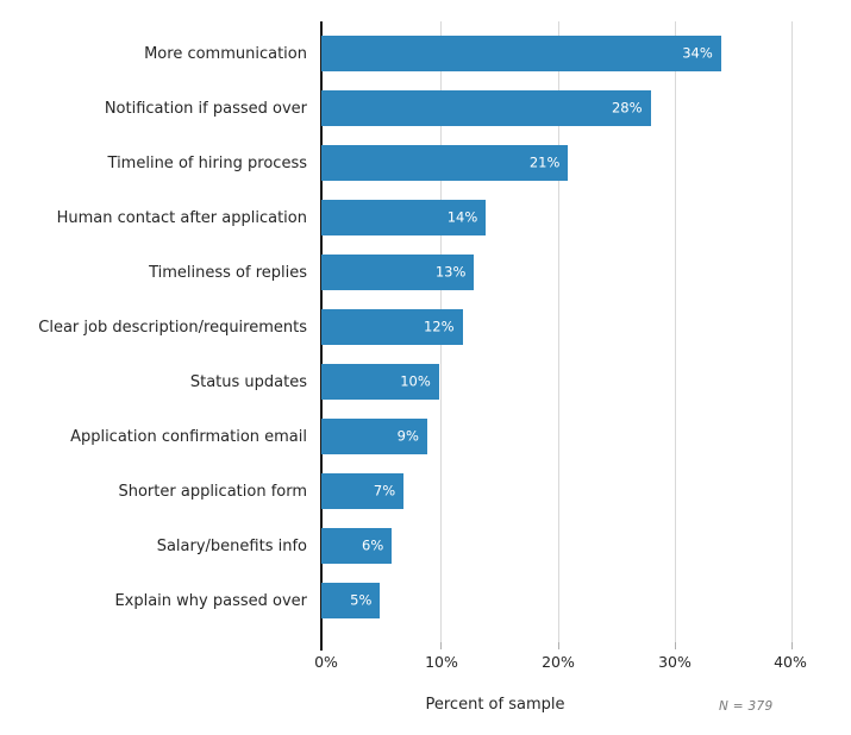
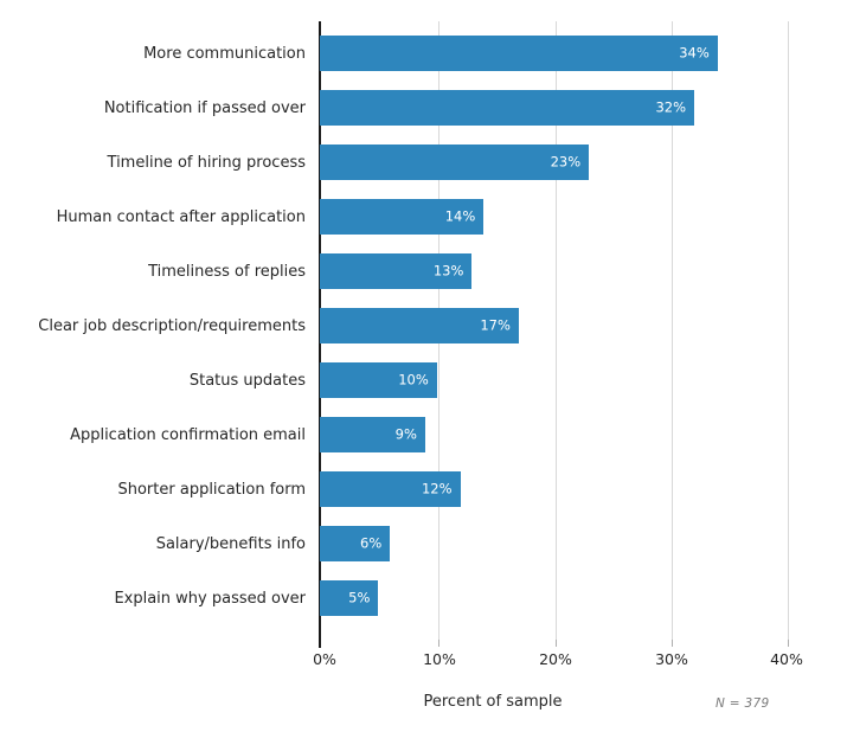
Notification if passed over: 28% -> 32%
Timeline of hiring process: 21% -> 23%
Clear job description/requirements: 12% -> 17%
Shorter application form: 7% -> 12%
